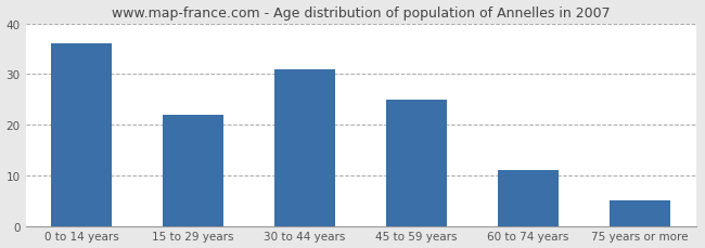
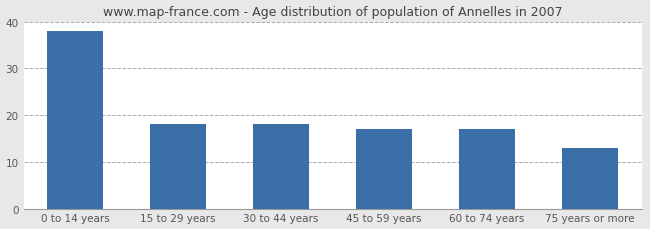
0 to 14 years: 36 -> 38
15 to 29 years: 22 -> 18
30 to 44 years: 31 -> 18
45 to 59 years: 25 -> 17
60 to 74 years: 11 -> 17
75 years or more: 5 -> 13
